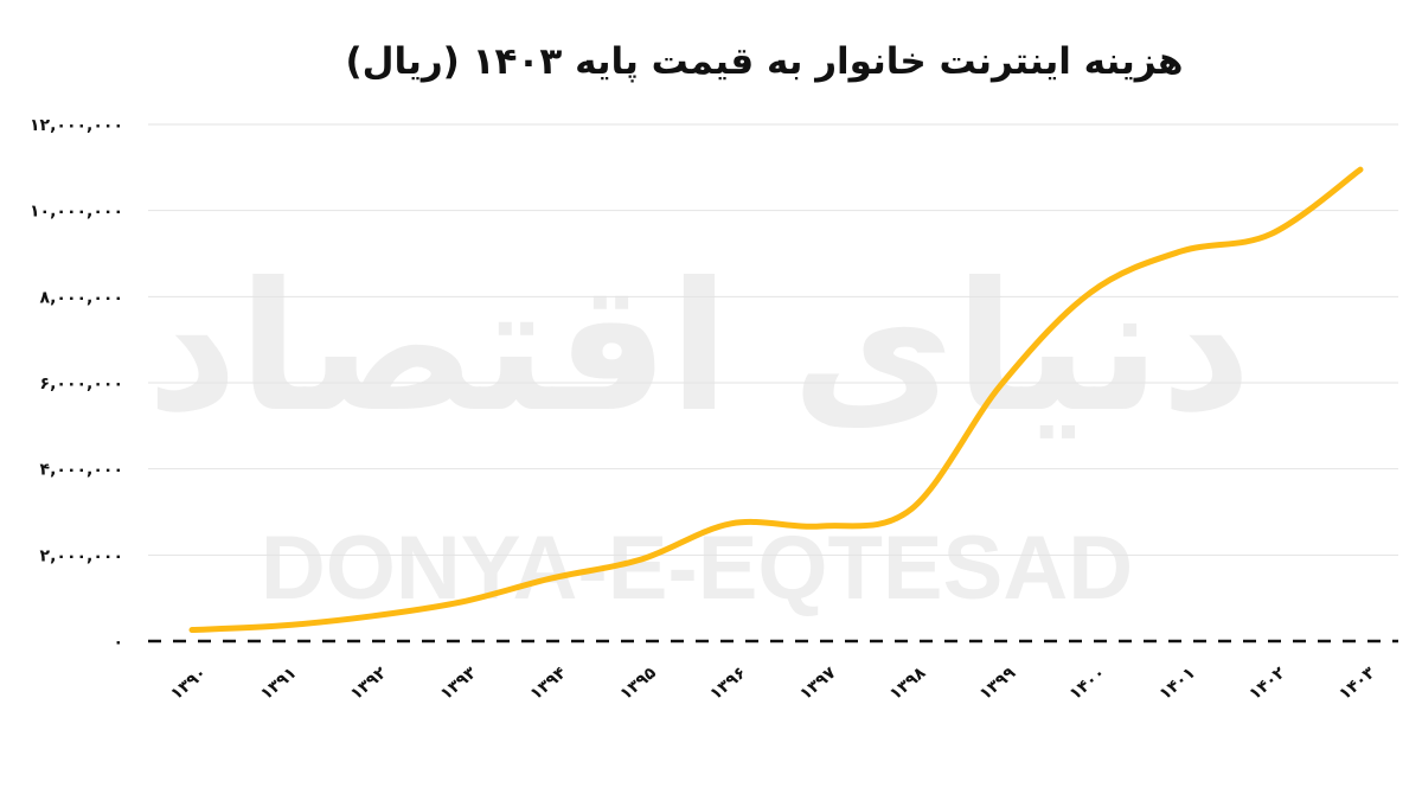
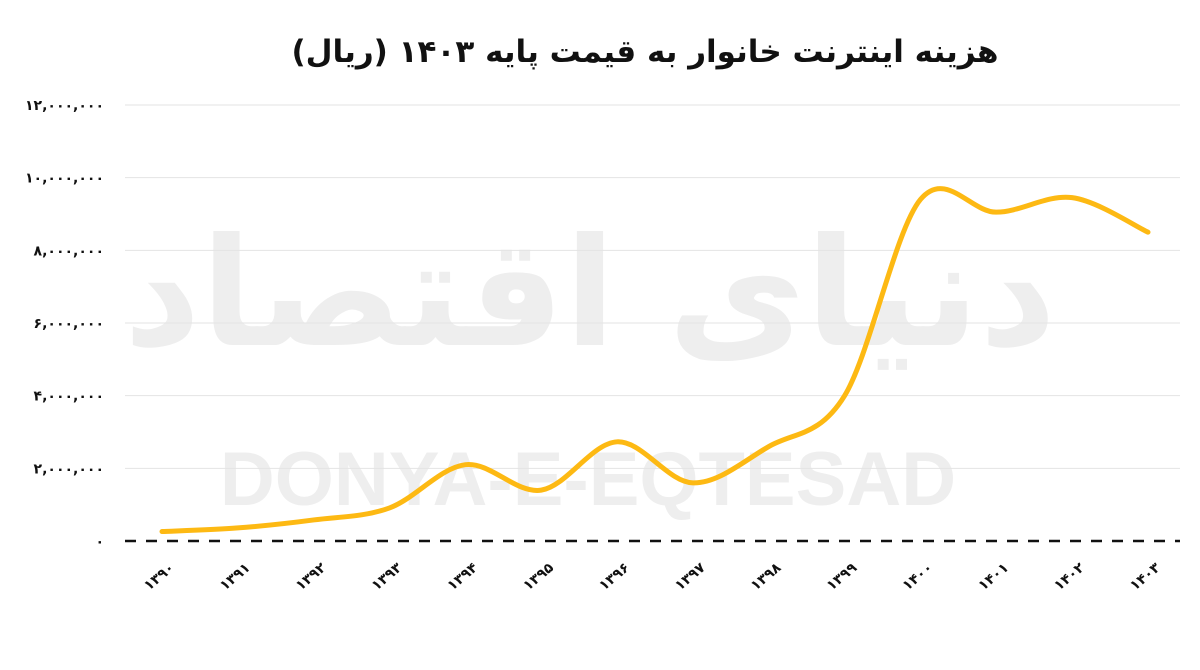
۱۳۹۴: 1500000 -> 2100000
۱۳۹۵: 1900000 -> 1400000
۱۳۹۷: 2700000 -> 1600000
۱۳۹۸: 3100000 -> 2600000
۱۳۹۹: 6000000 -> 4000000
۱۴۰۰: 8100000 -> 9400000
۱۴۰۳: 11000000 -> 8500000
